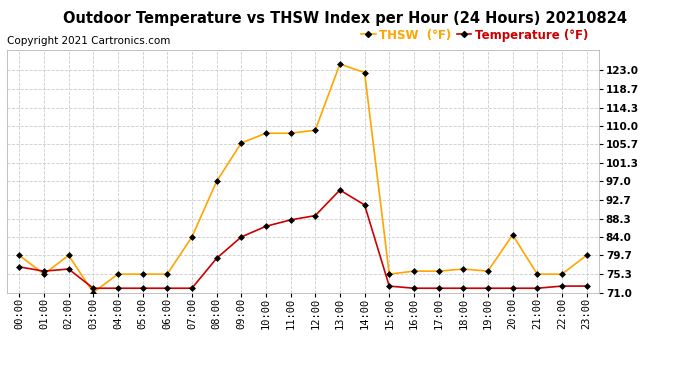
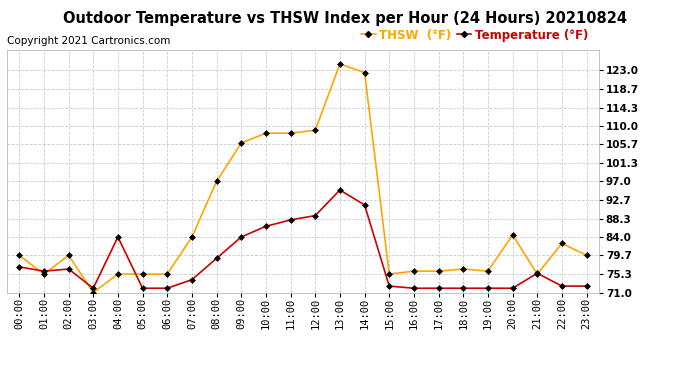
Temperature (°F)/04:00: 72.0 -> 84.0
Temperature (°F)/07:00: 72.0 -> 74.0
Temperature (°F)/21:00: 72.0 -> 75.5
THSW (°F)/22:00: 75.3 -> 82.5
